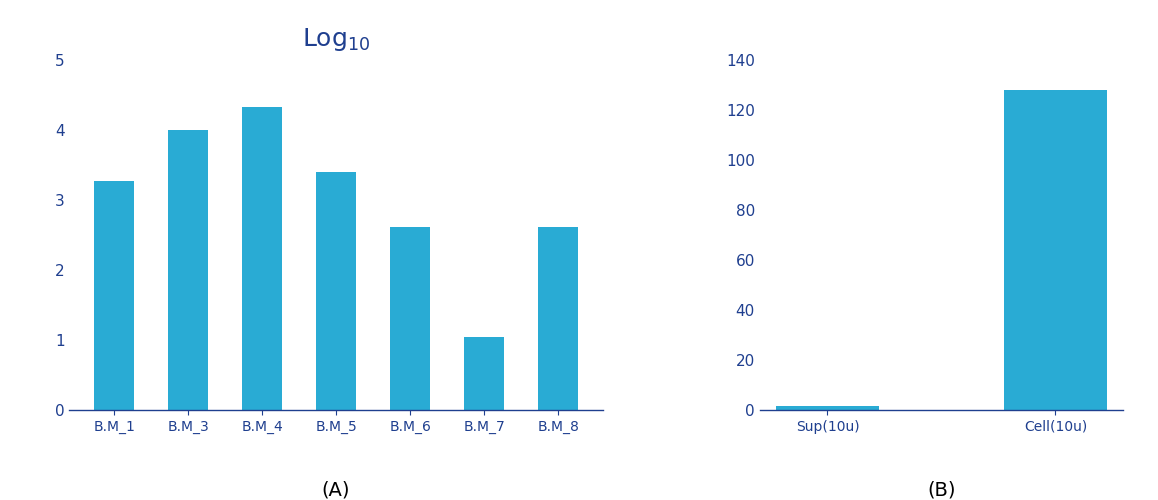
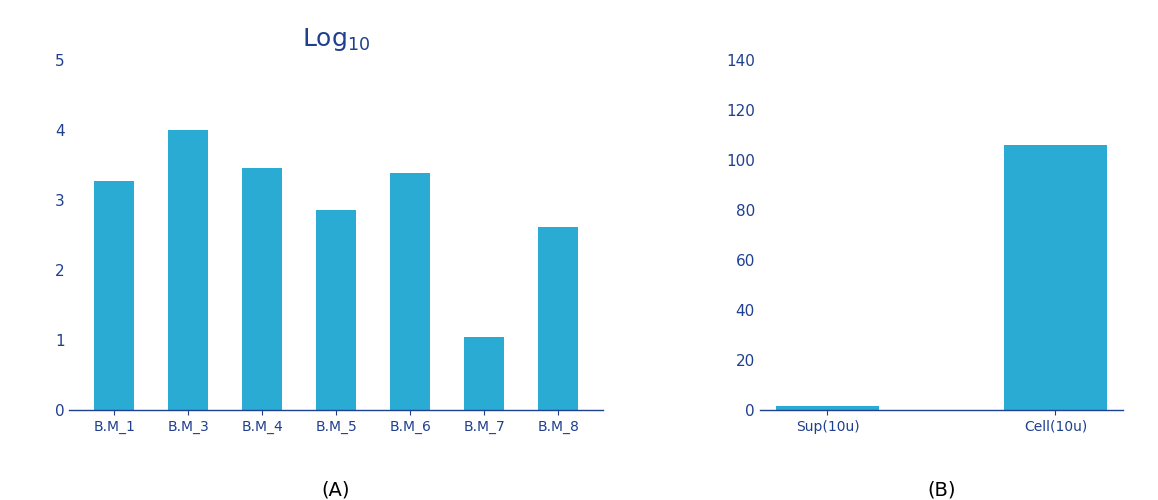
B.M_4: 4.33 -> 3.46
B.M_5: 3.40 -> 2.86
B.M_6: 2.62 -> 3.38
Cell(10u): 128.0 -> 106.0
